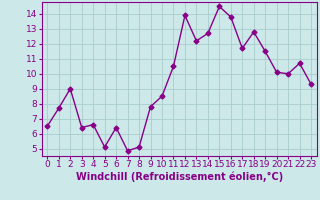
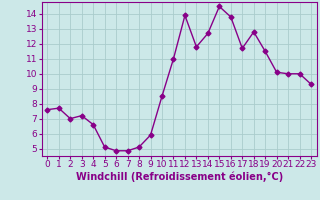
0: 6.5 -> 7.6
2: 9.0 -> 7.0
3: 6.4 -> 7.2
6: 6.4 -> 4.8
9: 7.8 -> 5.9
11: 10.5 -> 11.0
13: 12.2 -> 11.8
22: 10.7 -> 10.0
